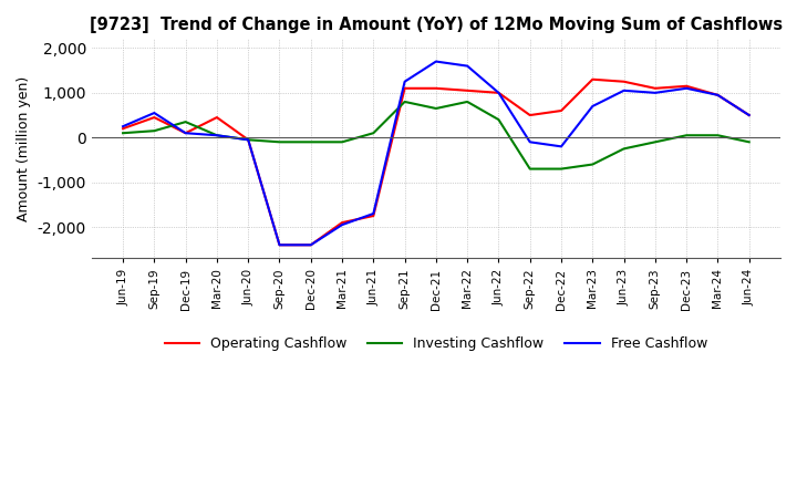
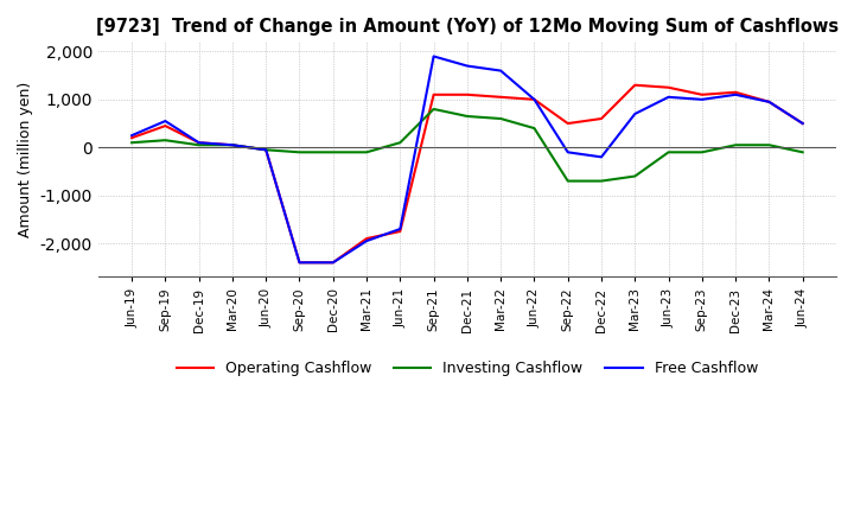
Investing Cashflow/Dec-19: 350 -> 50
Operating Cashflow/Mar-20: 450 -> 50
Free Cashflow/Sep-21: 1,250 -> 1,900
Investing Cashflow/Mar-22: 800 -> 600
Investing Cashflow/Jun-23: -250 -> -100
